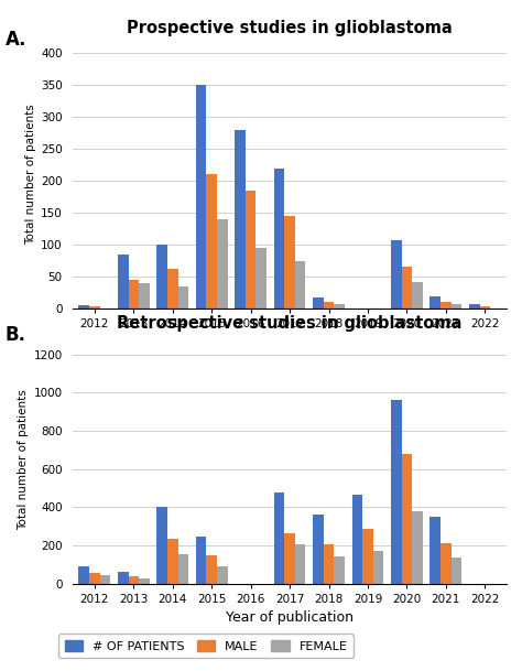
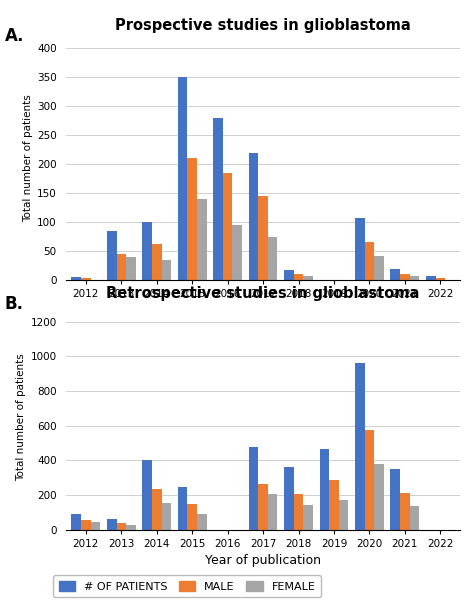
Retrospective studies in glioblastoma/MALE/2020: 680 -> 580
